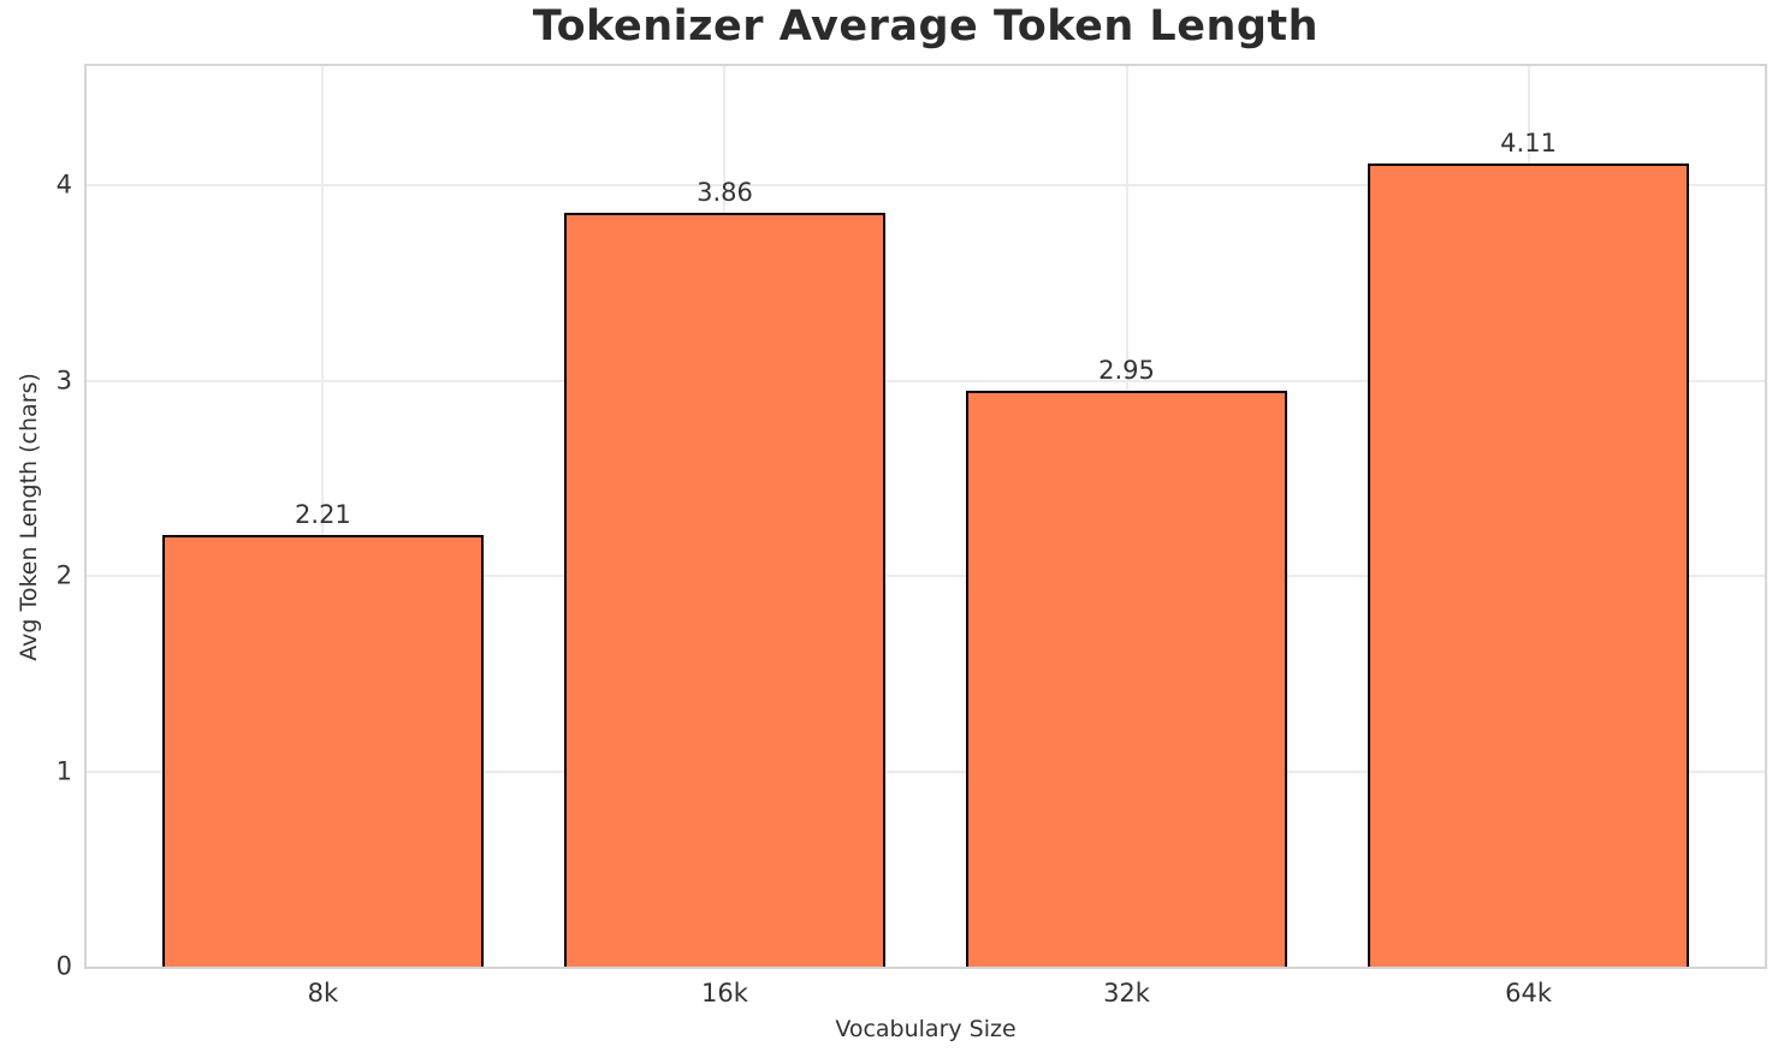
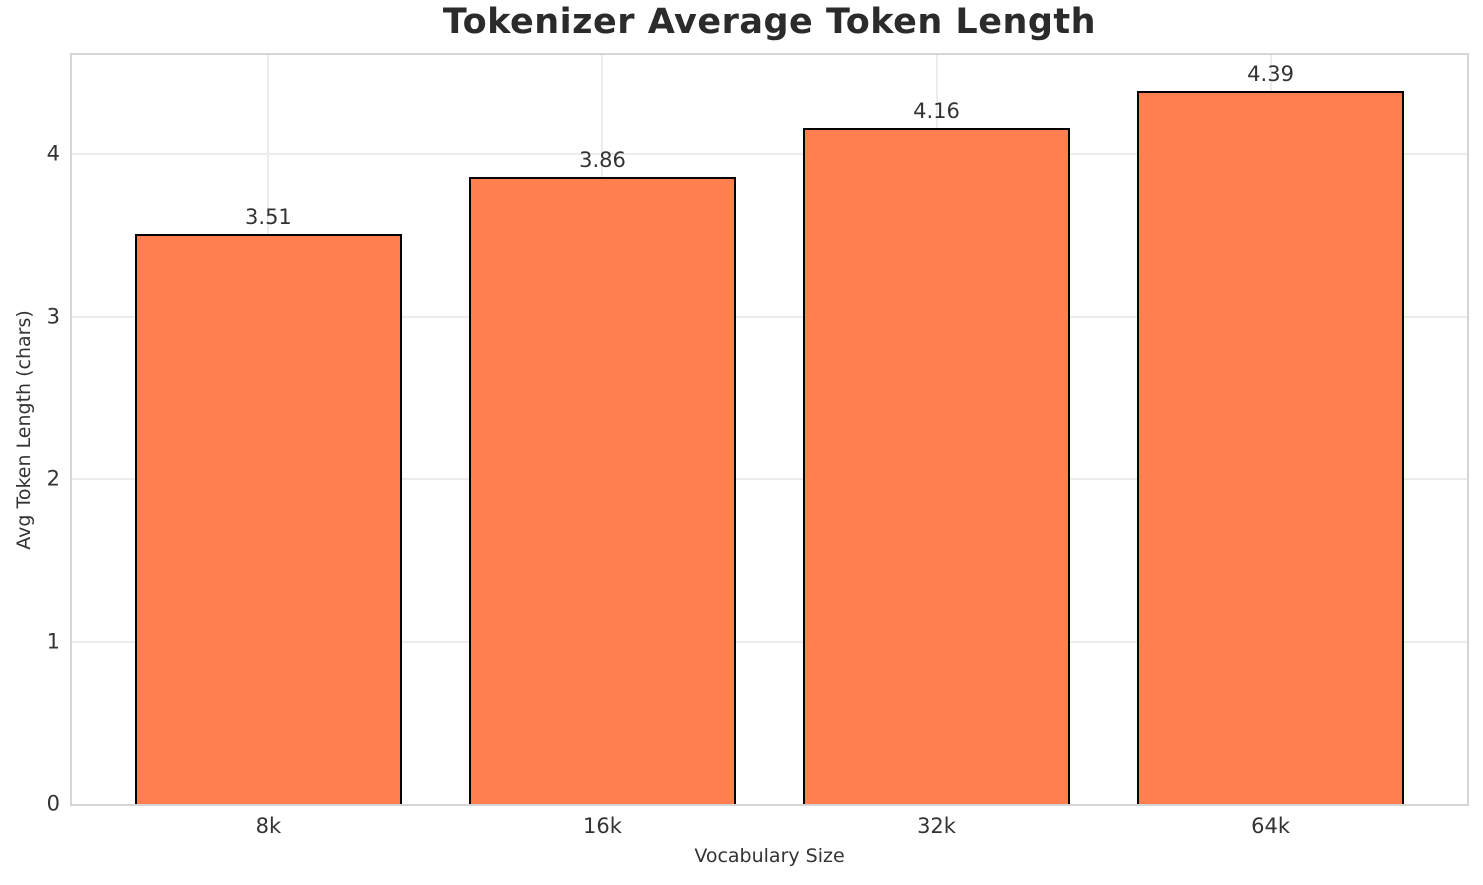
8k: 2.21 -> 3.51
32k: 2.95 -> 4.16
64k: 4.11 -> 4.39
